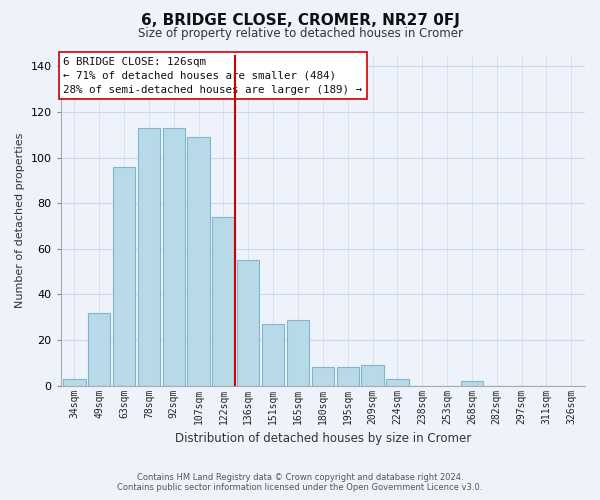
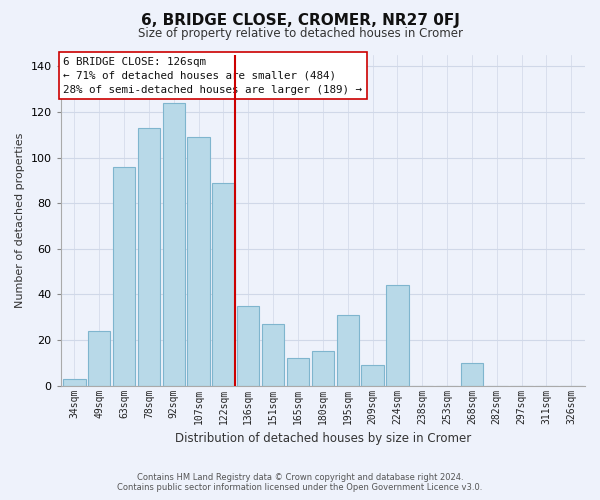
49sqm: 32 -> 24
92sqm: 113 -> 124
122sqm: 74 -> 89
136sqm: 55 -> 35
165sqm: 29 -> 12
180sqm: 8 -> 15
195sqm: 8 -> 31
224sqm: 3 -> 44
268sqm: 2 -> 10
